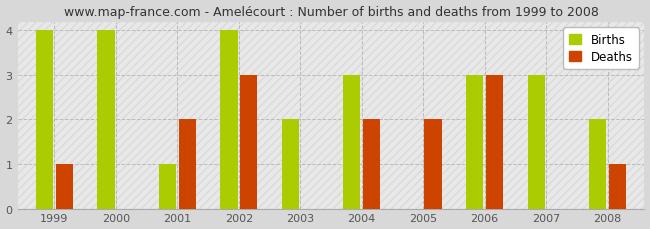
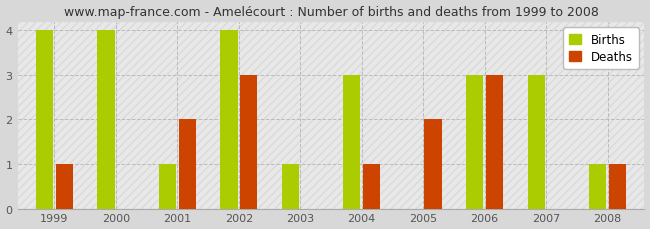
Births/2003: 2 -> 1
Deaths/2004: 2 -> 1
Births/2008: 2 -> 1
